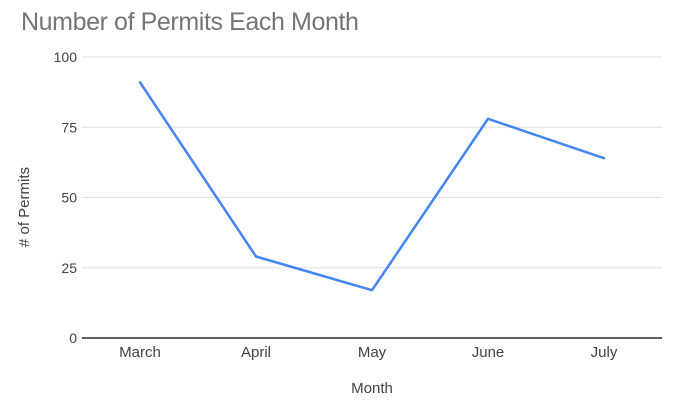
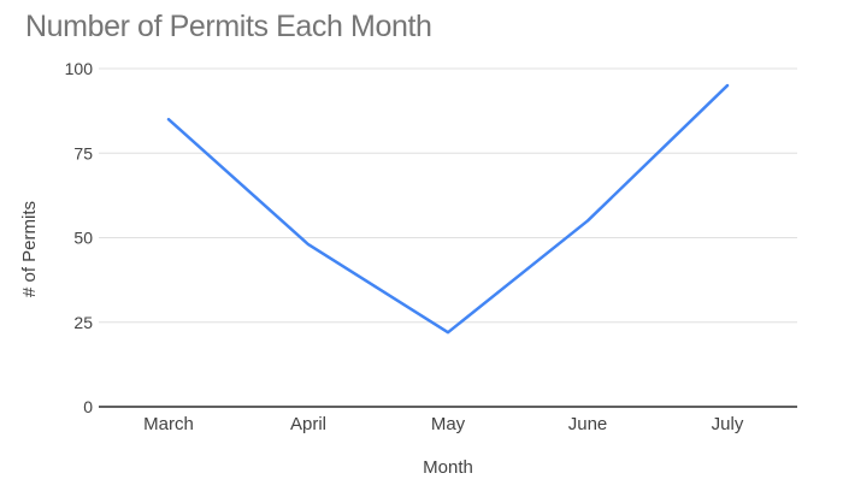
March: 91 -> 85
April: 29 -> 48
May: 17 -> 22
June: 78 -> 55
July: 64 -> 95
